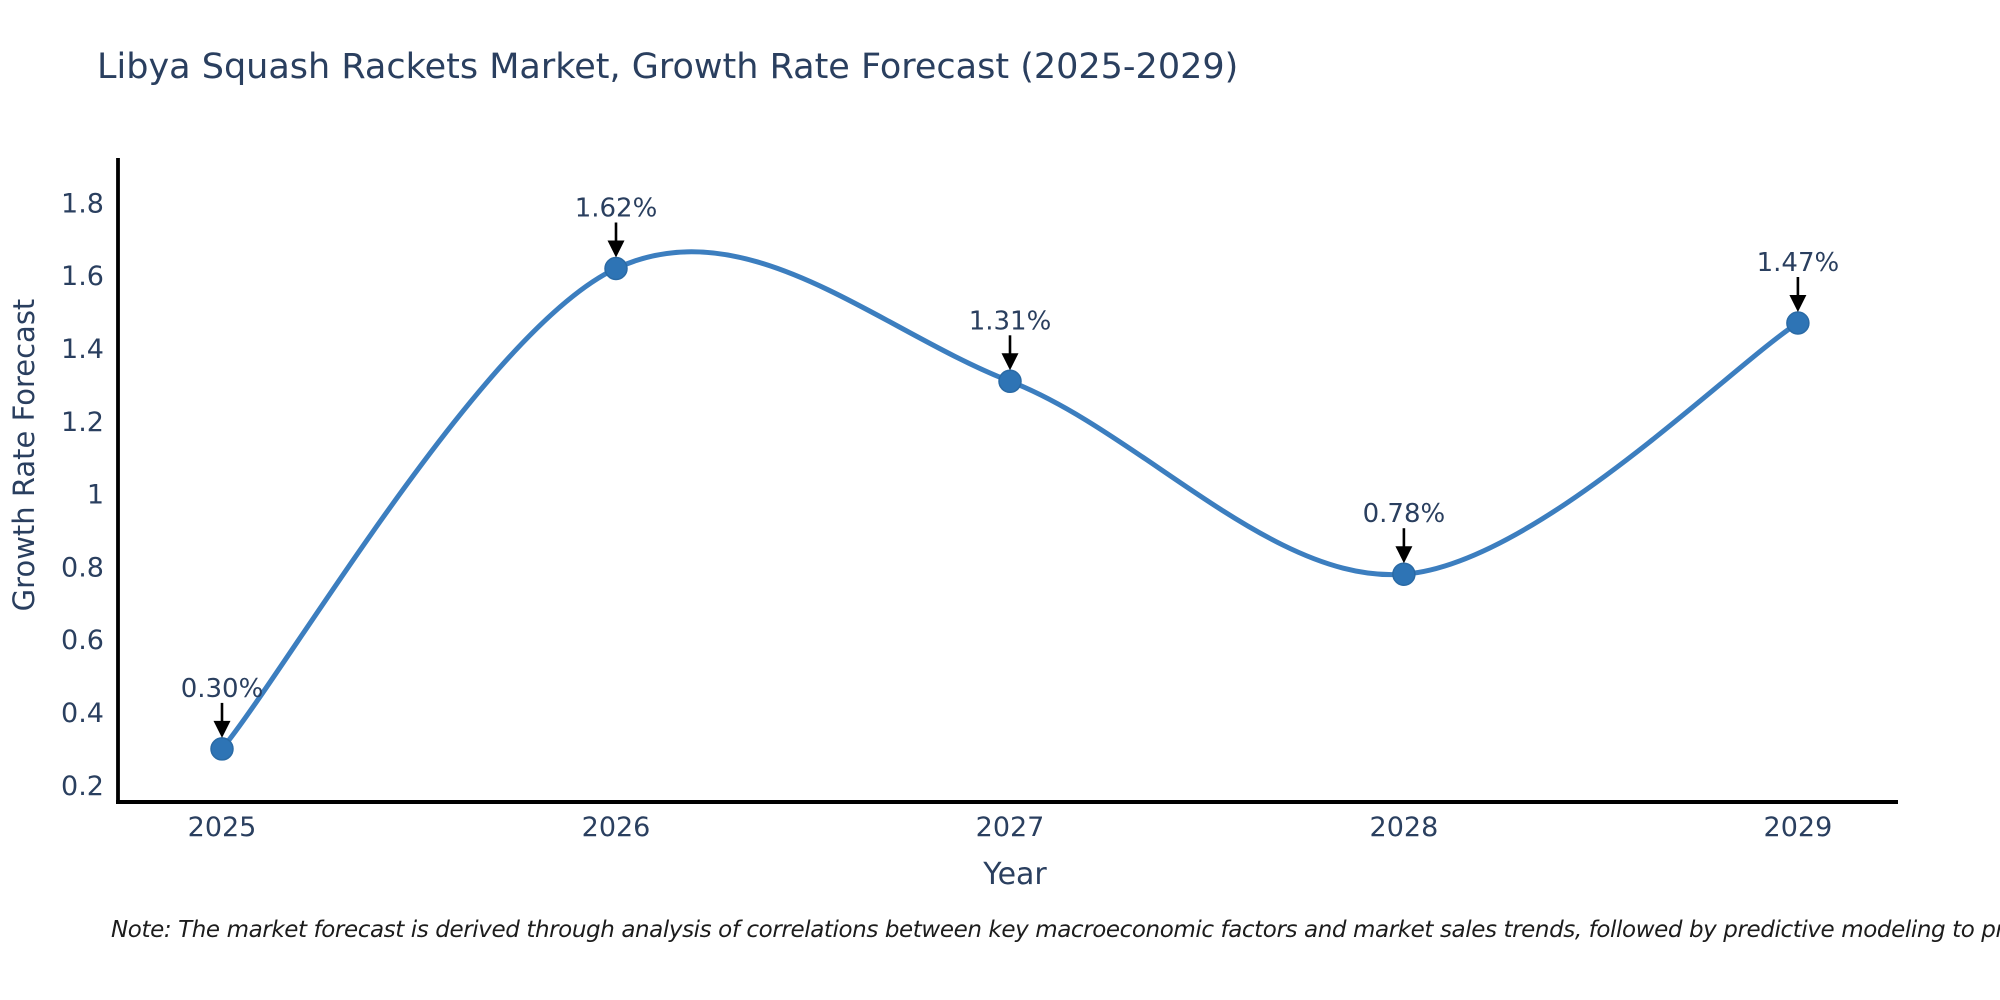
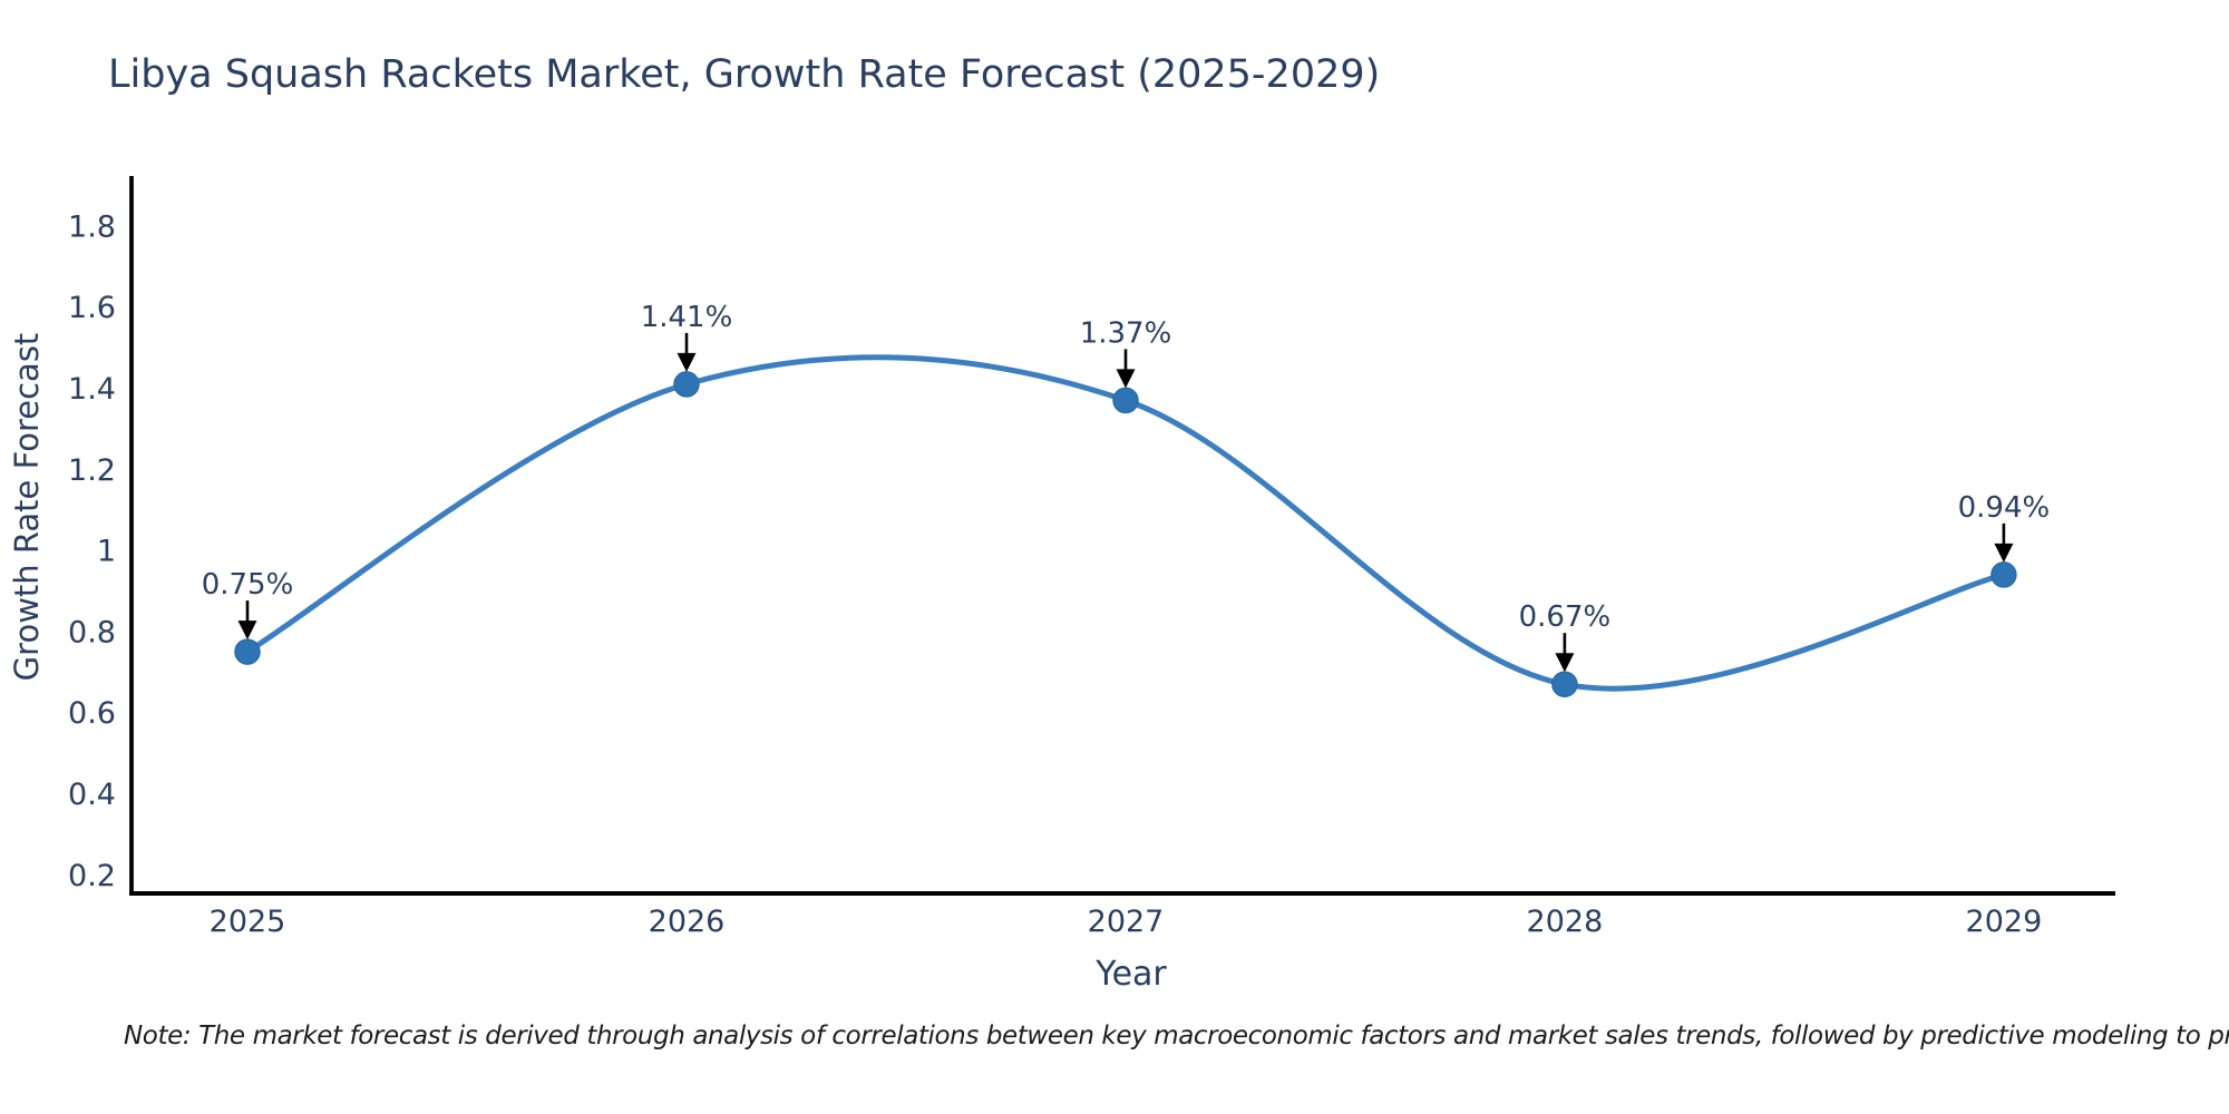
2025: 0.30% -> 0.75%
2026: 1.62% -> 1.41%
2027: 1.31% -> 1.37%
2028: 0.78% -> 0.67%
2029: 1.47% -> 0.94%
